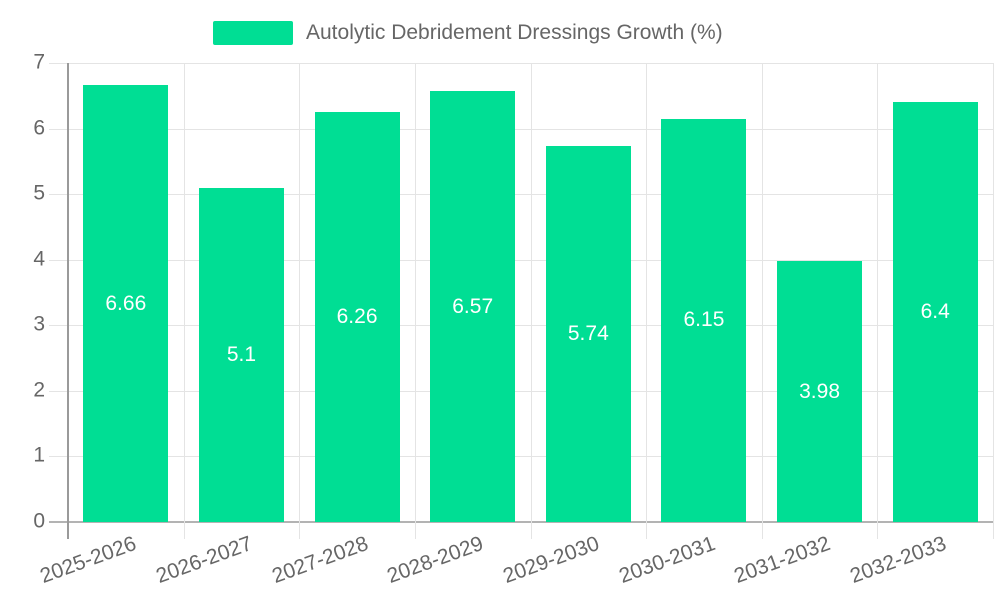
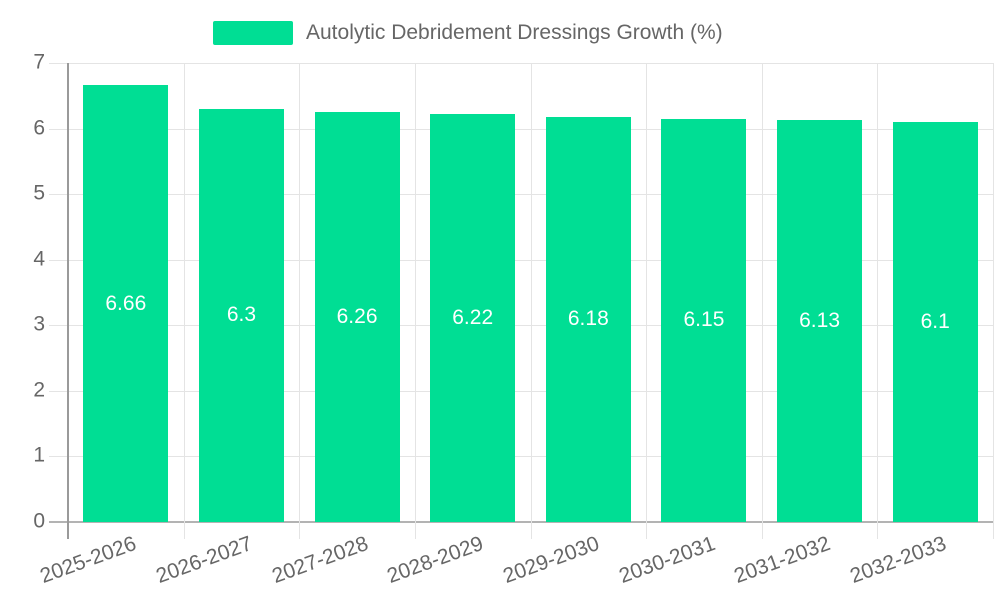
2026-2027: 5.1 -> 6.3
2028-2029: 6.57 -> 6.22
2029-2030: 5.74 -> 6.18
2031-2032: 3.98 -> 6.13
2032-2033: 6.4 -> 6.1
